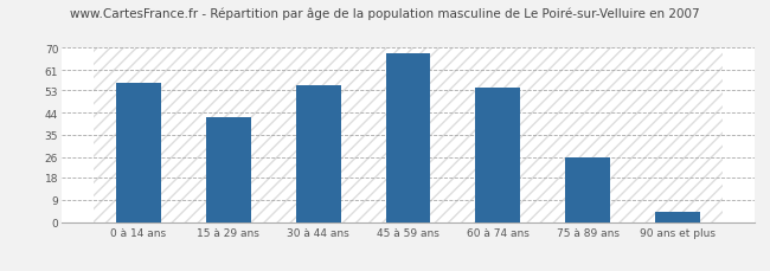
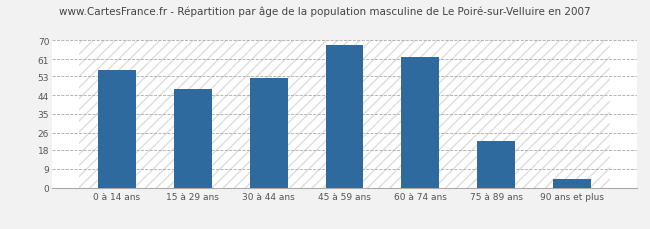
15 à 29 ans: 42 -> 47
30 à 44 ans: 55 -> 52
60 à 74 ans: 54 -> 62
75 à 89 ans: 26 -> 22
